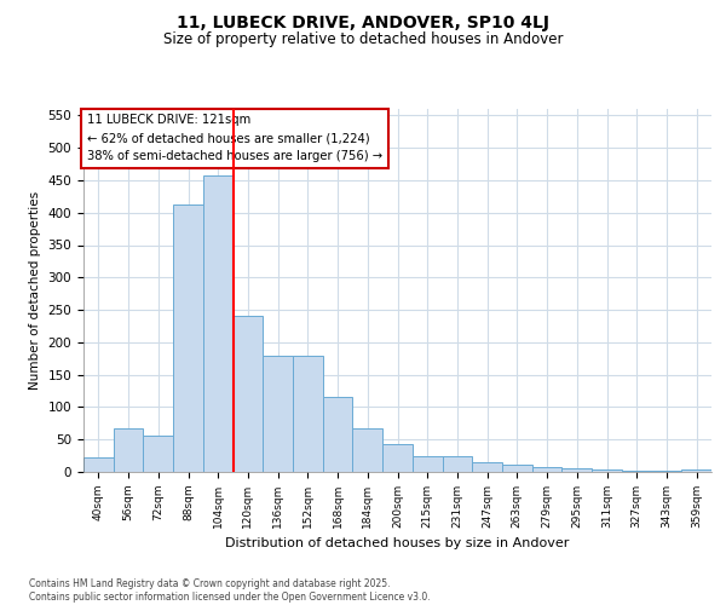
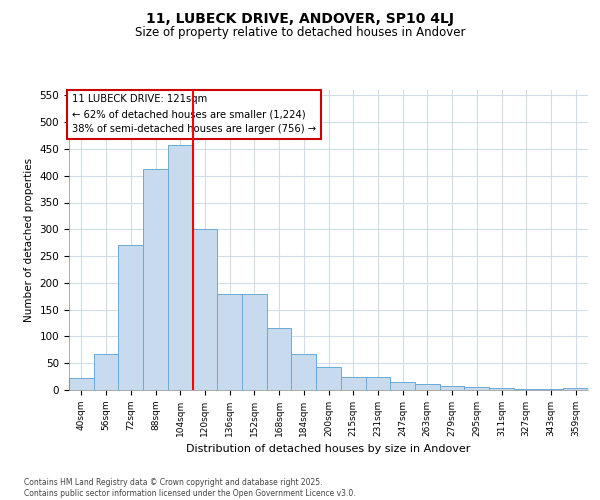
72sqm: 56 -> 270
120sqm: 240 -> 300
